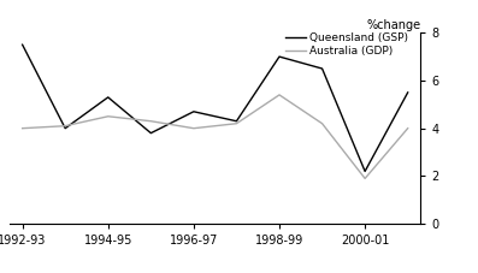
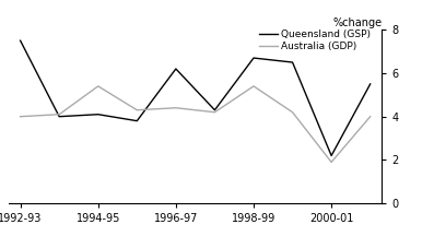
Queensland (GSP)/1994-95: 5.3 -> 4.1
Australia (GDP)/1994-95: 4.5 -> 5.4
Queensland (GSP)/1996-97: 4.7 -> 6.2
Australia (GDP)/1996-97: 4.0 -> 4.4
Queensland (GSP)/1998-99: 7.0 -> 6.7
